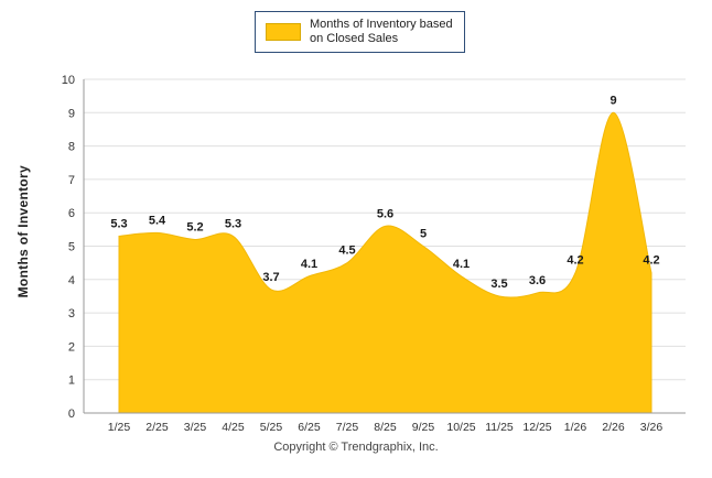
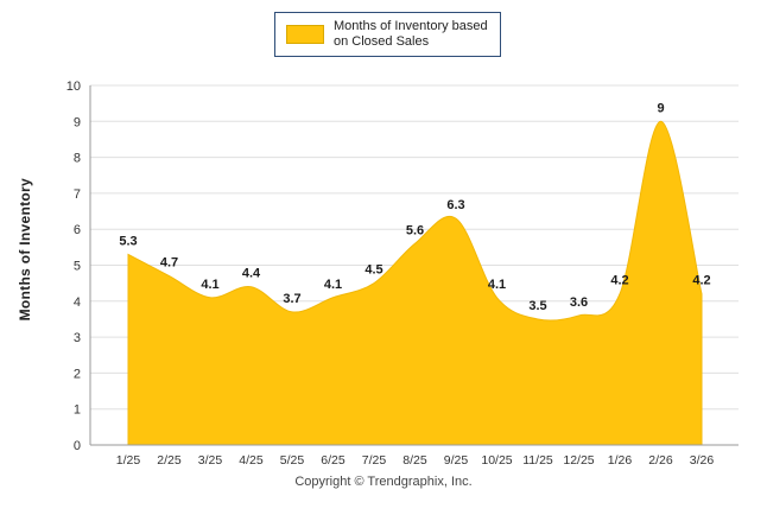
2/25: 5.4 -> 4.7
3/25: 5.2 -> 4.1
4/25: 5.3 -> 4.4
9/25: 5 -> 6.3
